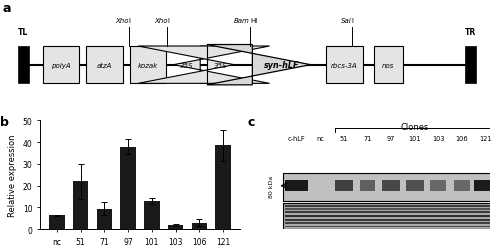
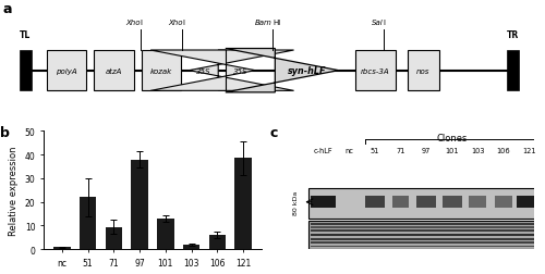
nc: 6.5 -> 0.8
106: 3.0 -> 6.0
